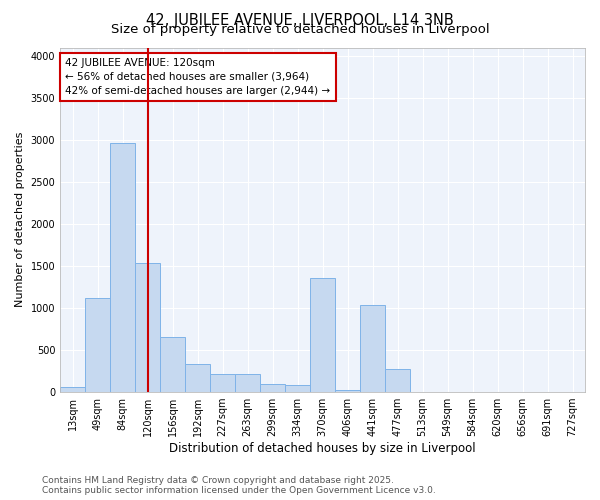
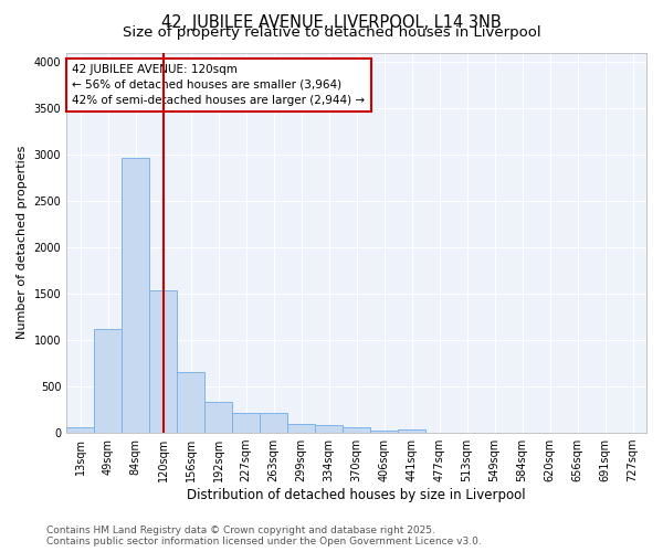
370sqm: 1360 -> 60
441sqm: 1040 -> 40
477sqm: 280 -> 0
